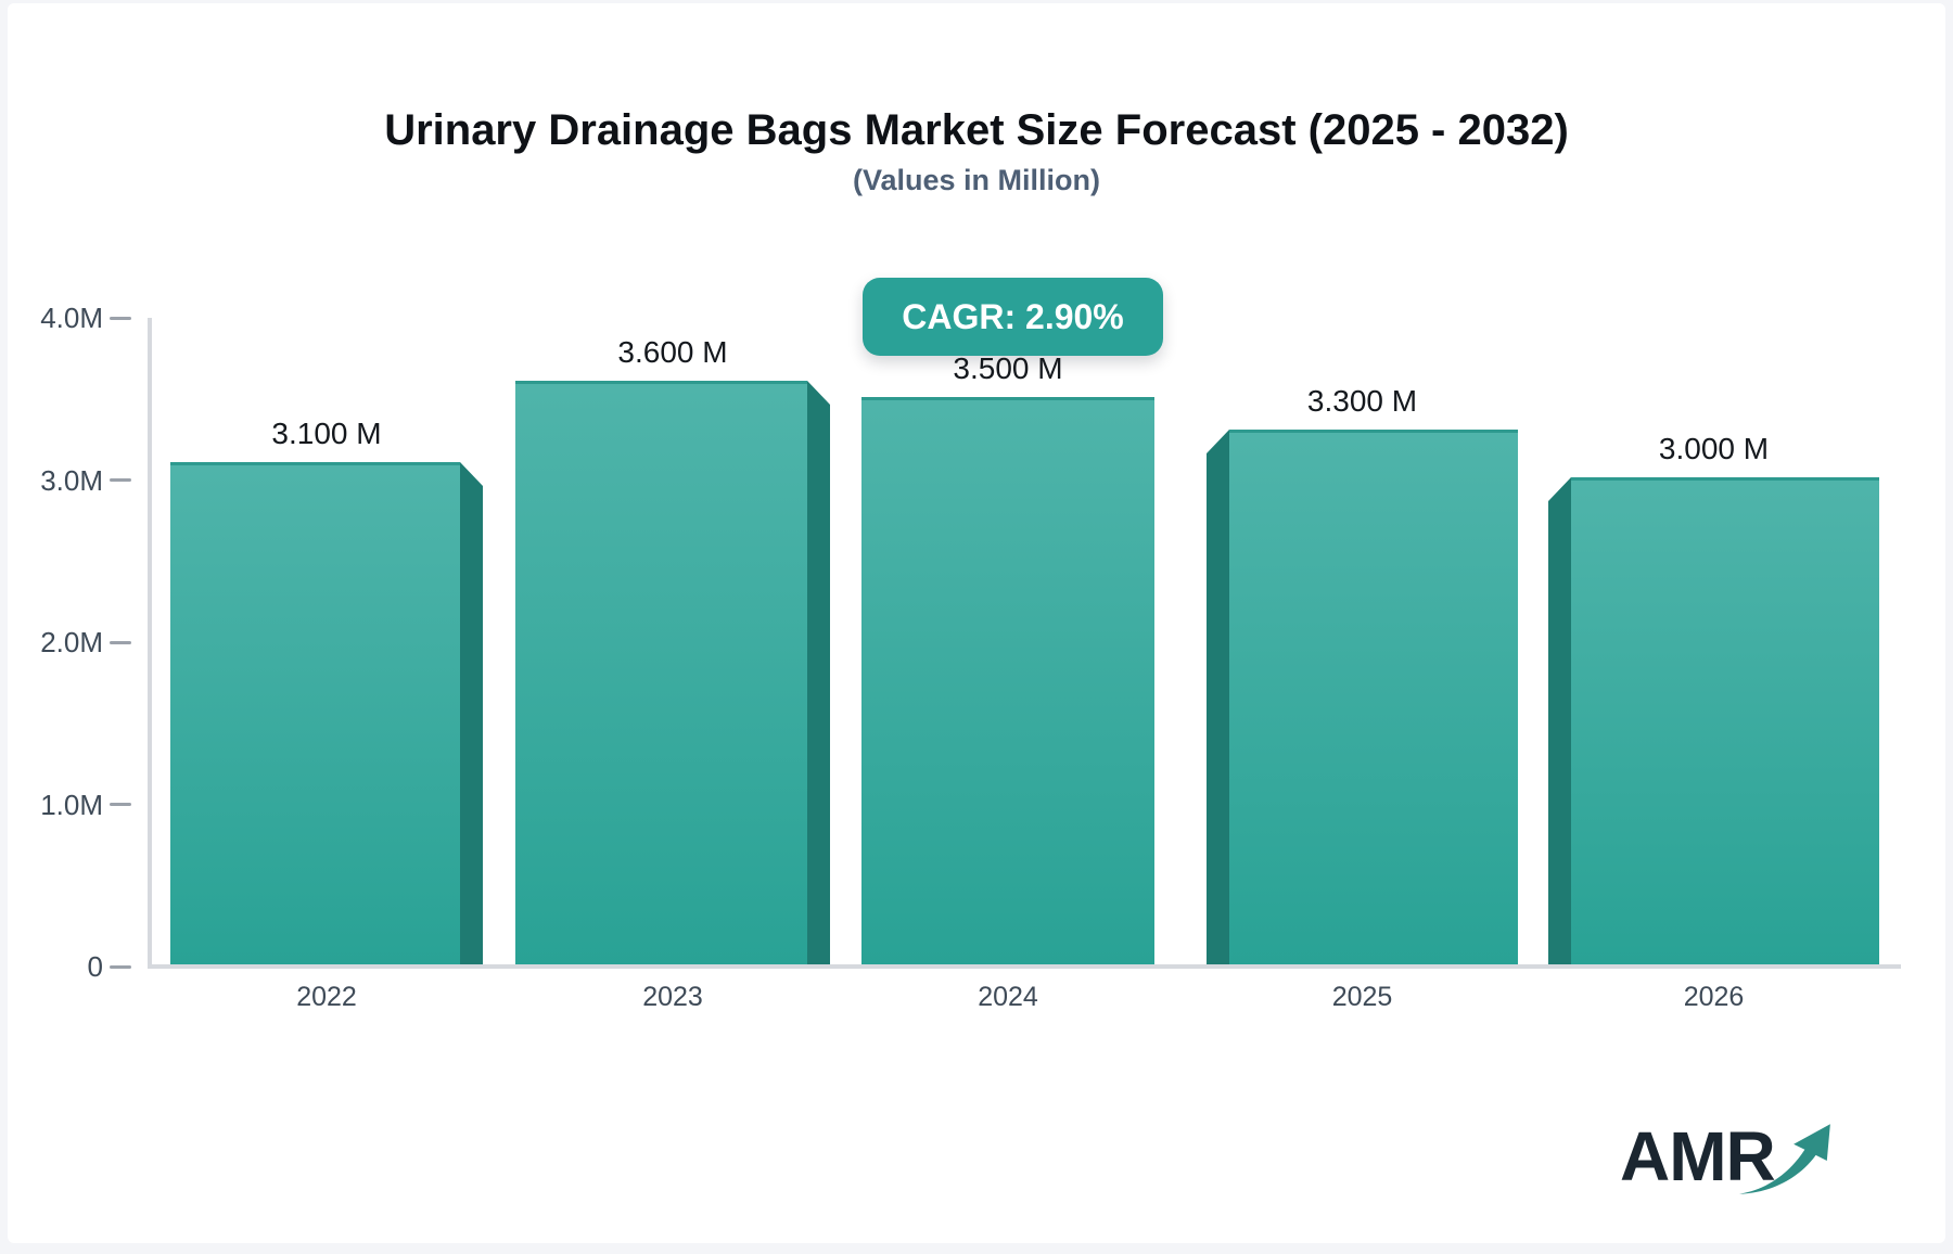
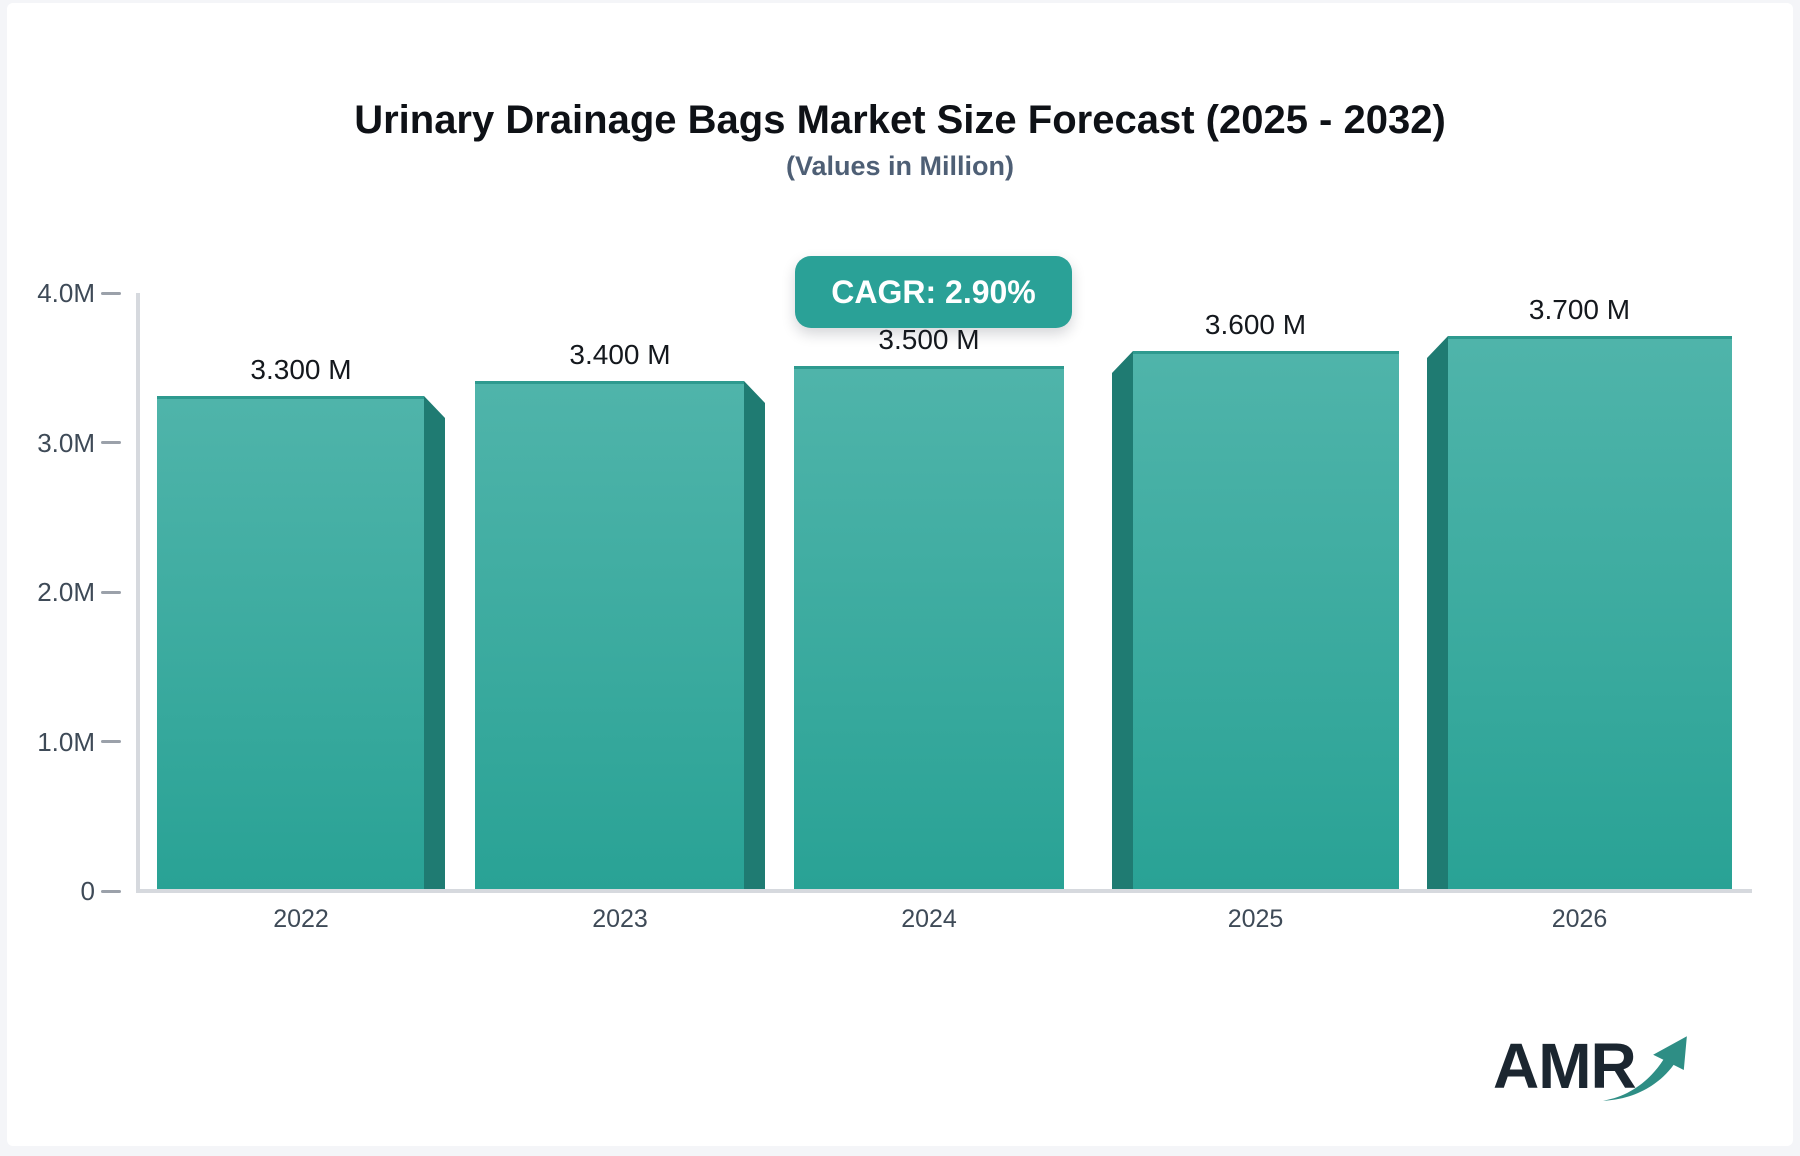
2022: 3.100 -> 3.300
2023: 3.600 -> 3.400
2025: 3.300 -> 3.600
2026: 3.000 -> 3.700
